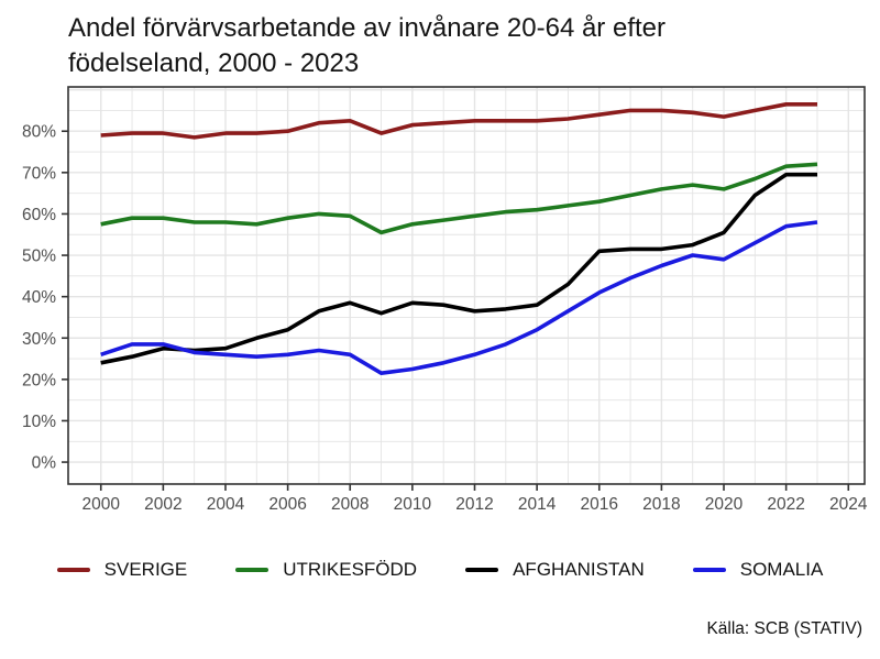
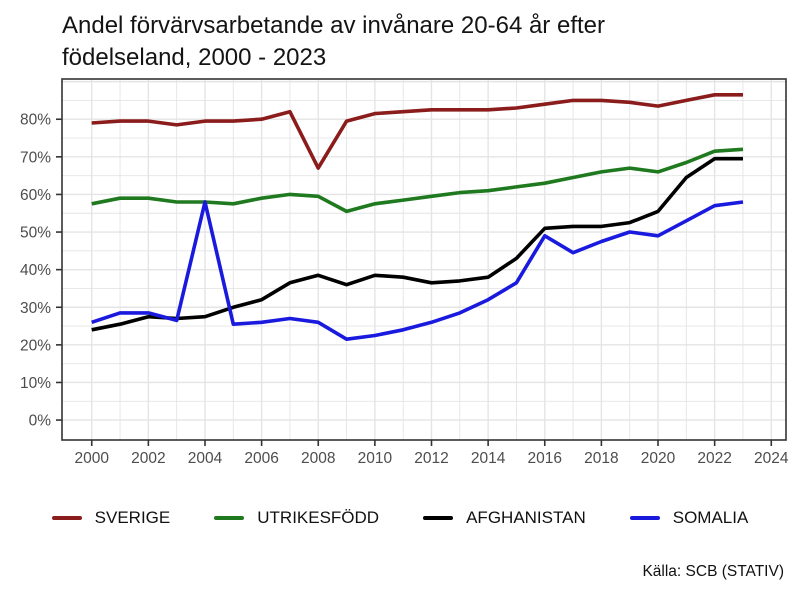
SOMALIA/2004: 26% -> 58%
SVERIGE/2008: 82% -> 67%
SOMALIA/2016: 41% -> 49%
